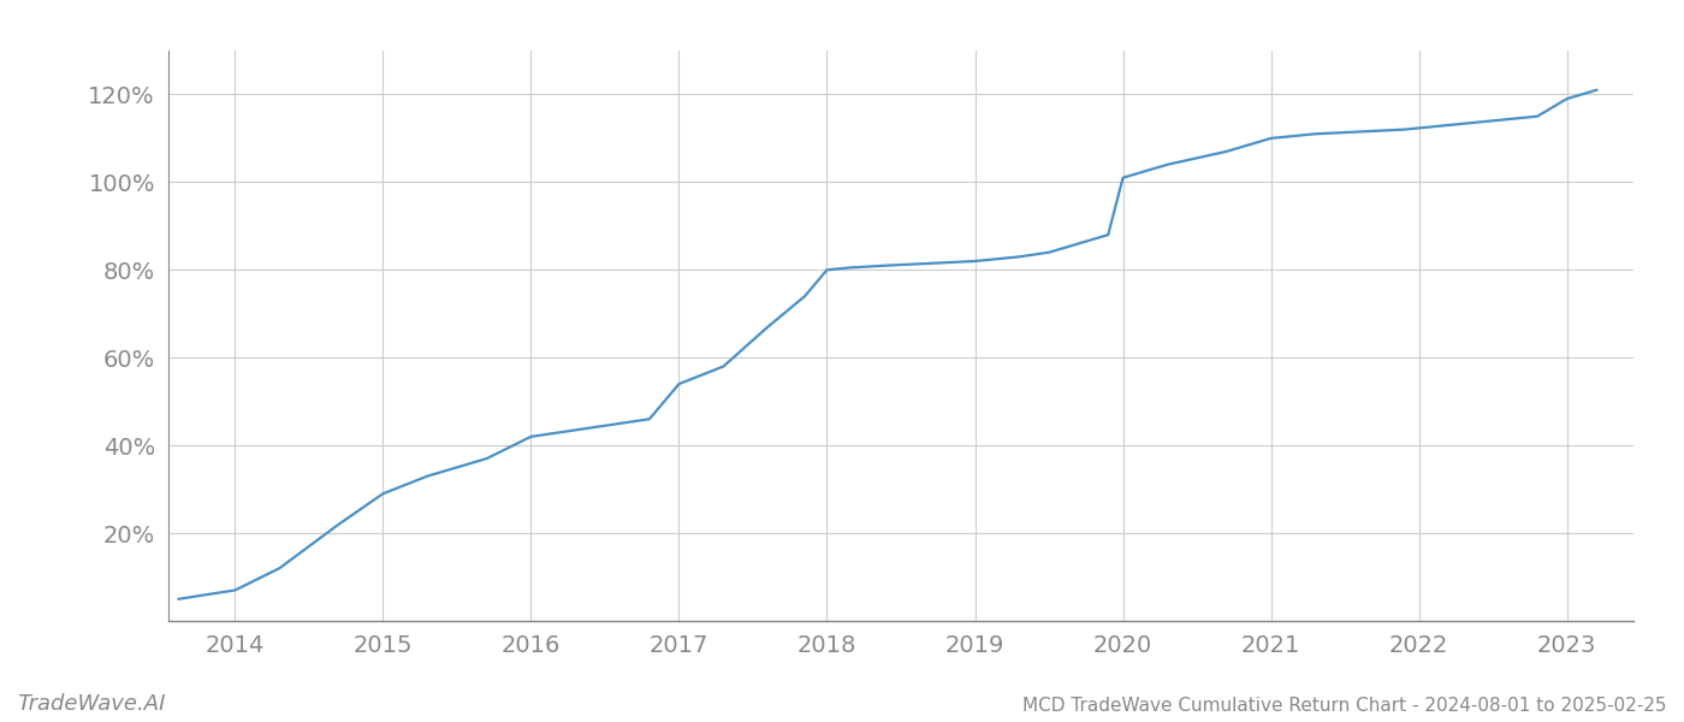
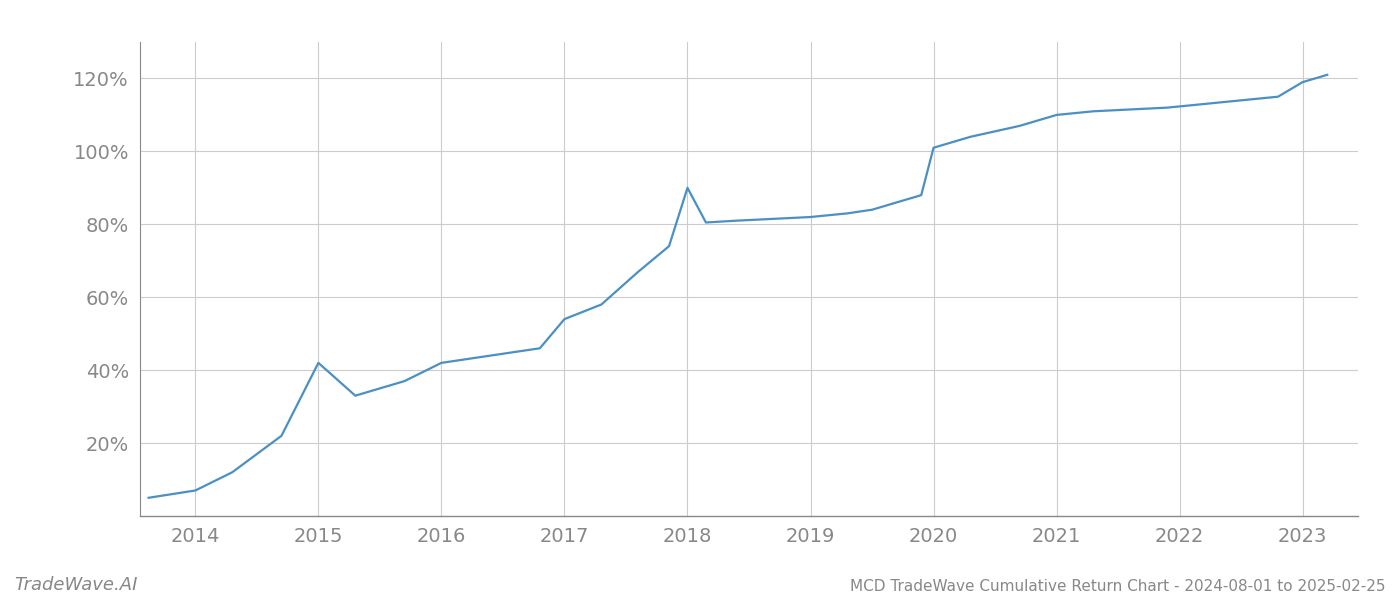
2015: 29.0% -> 42.0%
2018: 80.0% -> 90.0%
